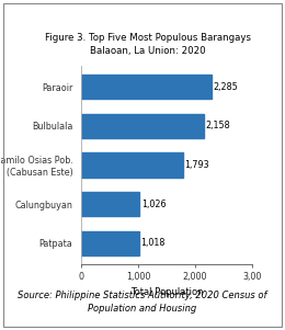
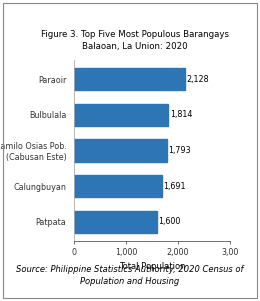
Paraoir: 2,285 -> 2,128
Bulbulala: 2,158 -> 1,814
Calungbuyan: 1,026 -> 1,691
Patpata: 1,018 -> 1,600
